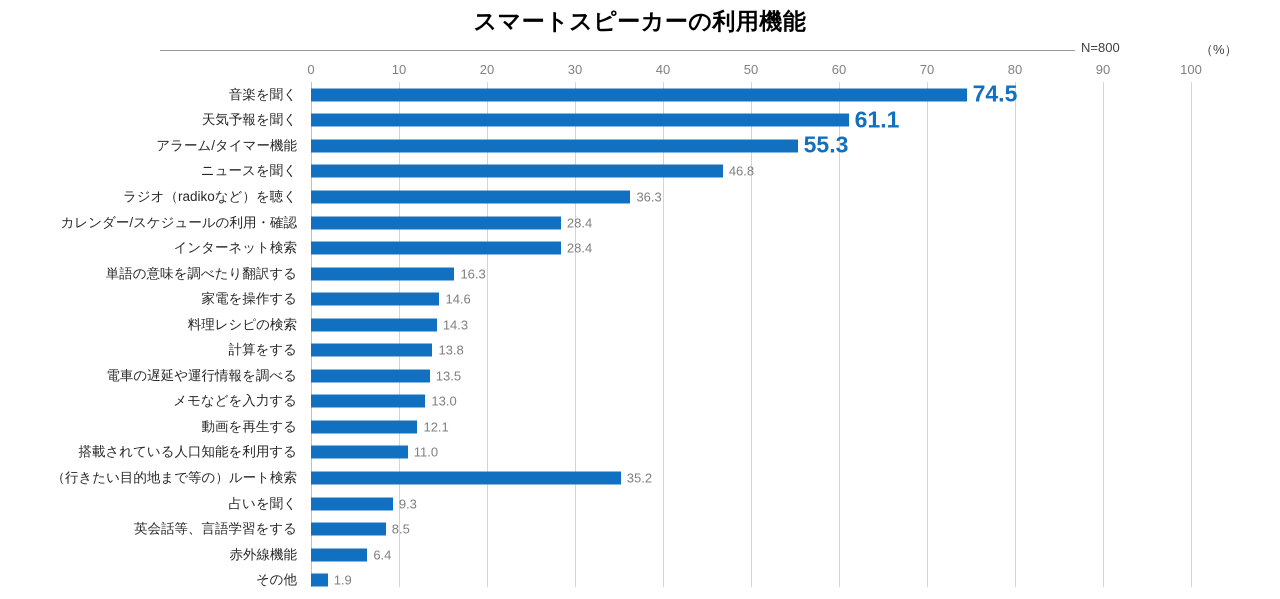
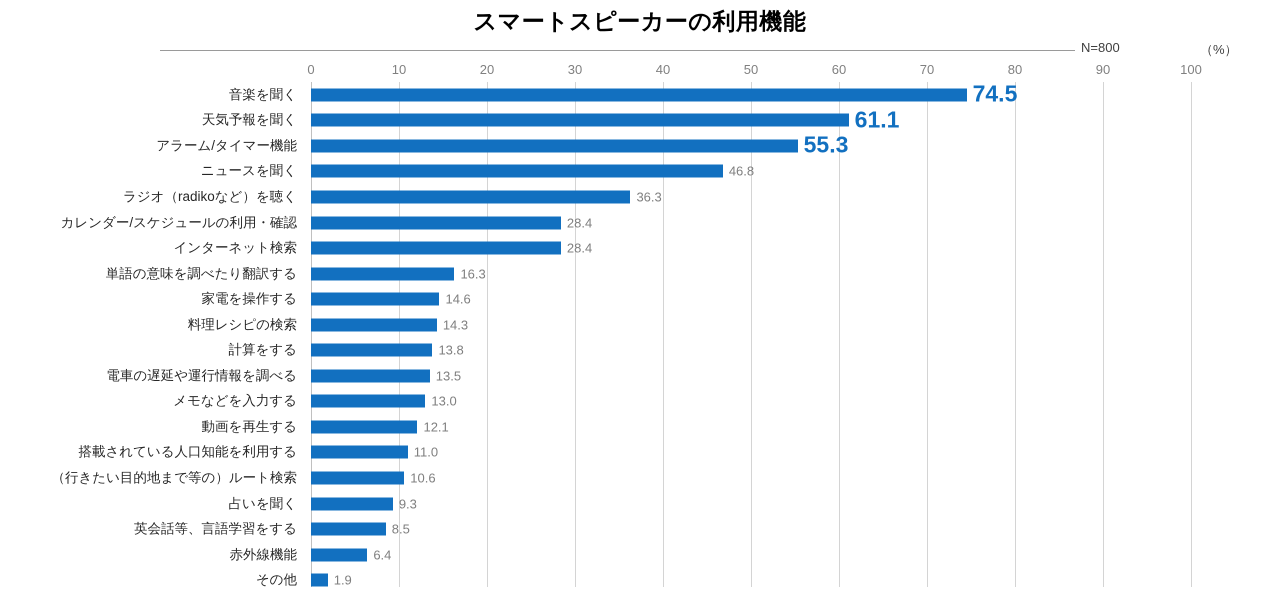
（行きたい目的地まで等の）ルート検索: 35.2 -> 10.6
